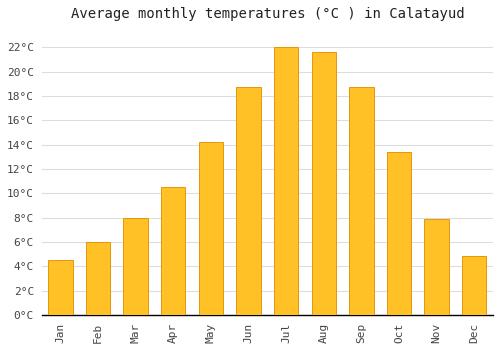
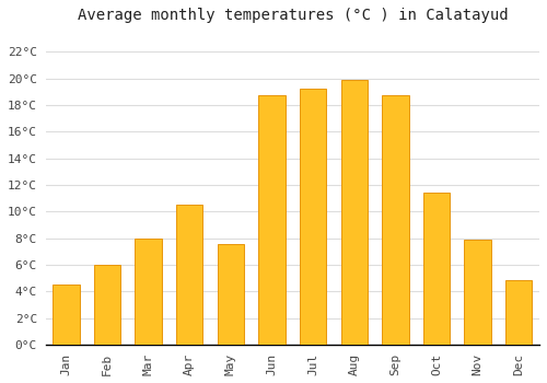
May: 14.2°C -> 7.6°C
Jul: 22.0°C -> 19.2°C
Aug: 21.6°C -> 19.9°C
Oct: 13.4°C -> 11.4°C
